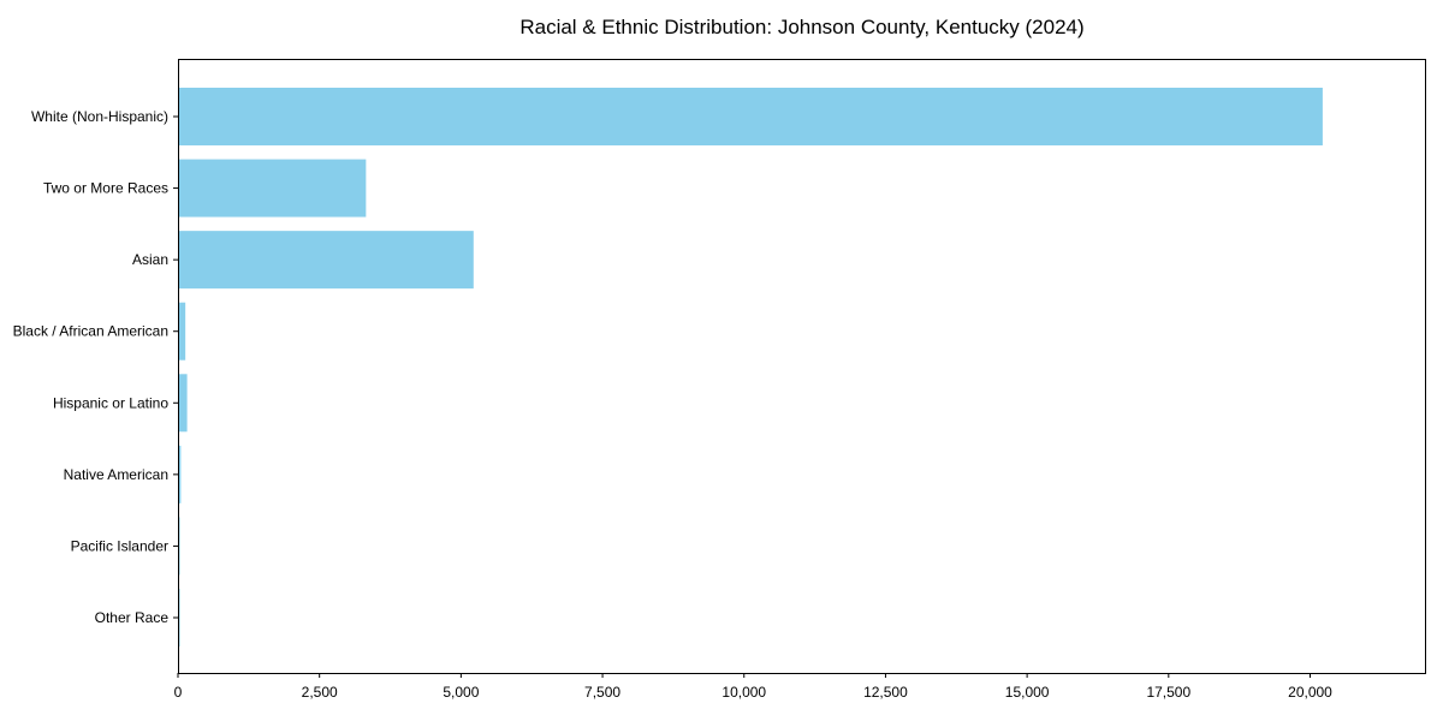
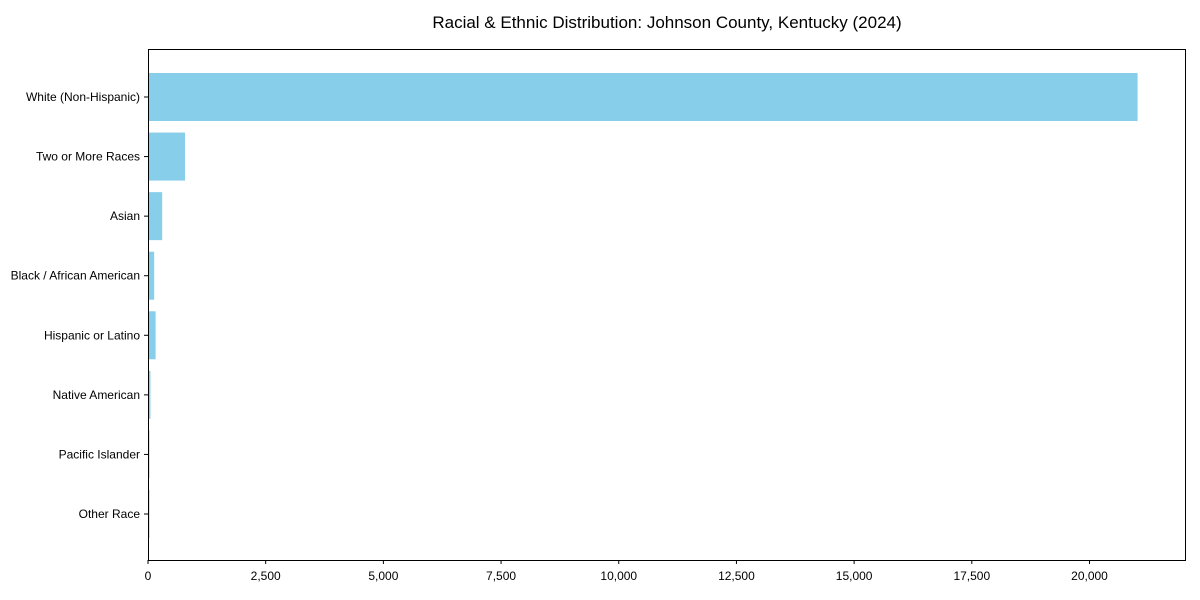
White (Non-Hispanic): 20200 -> 21000
Two or More Races: 3300 -> 800
Asian: 5200 -> 300
